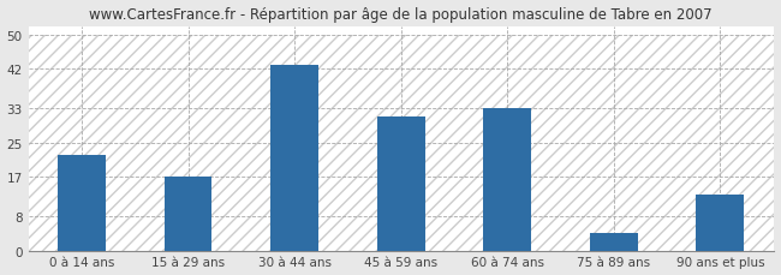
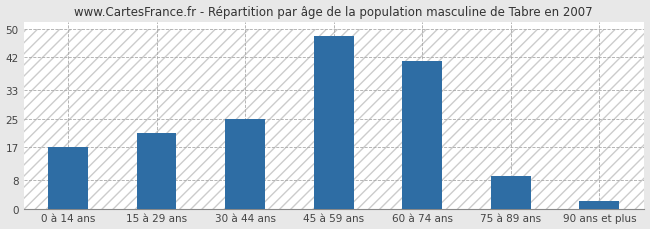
0 à 14 ans: 22 -> 17
15 à 29 ans: 17 -> 21
30 à 44 ans: 43 -> 25
45 à 59 ans: 31 -> 48
60 à 74 ans: 33 -> 41
75 à 89 ans: 4 -> 9
90 ans et plus: 13 -> 2
